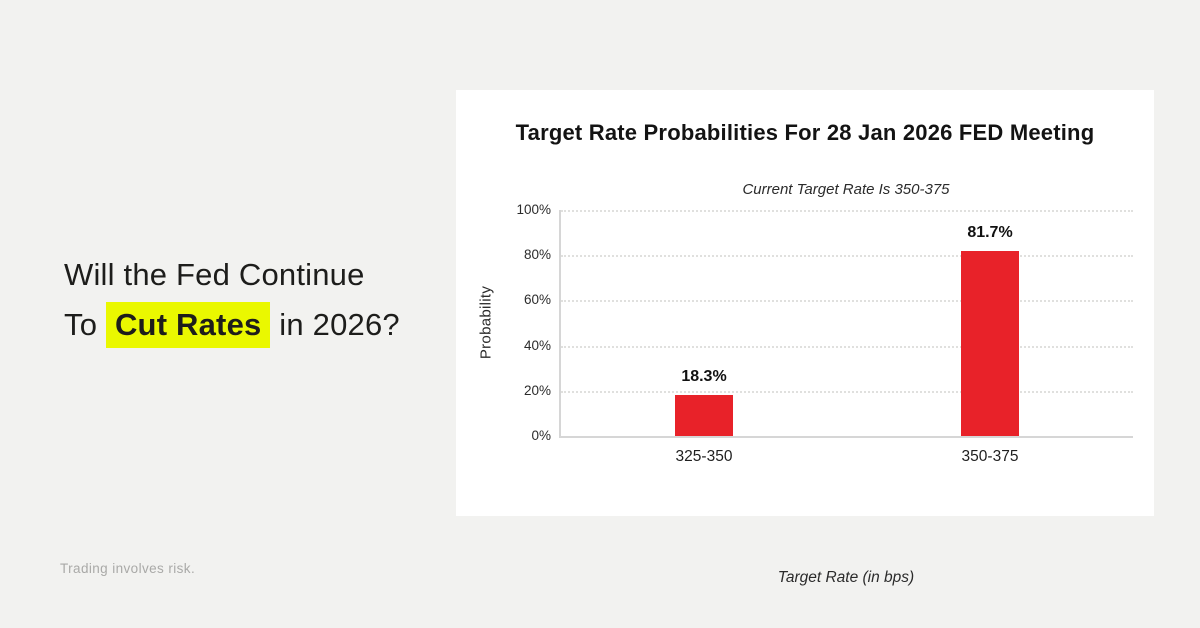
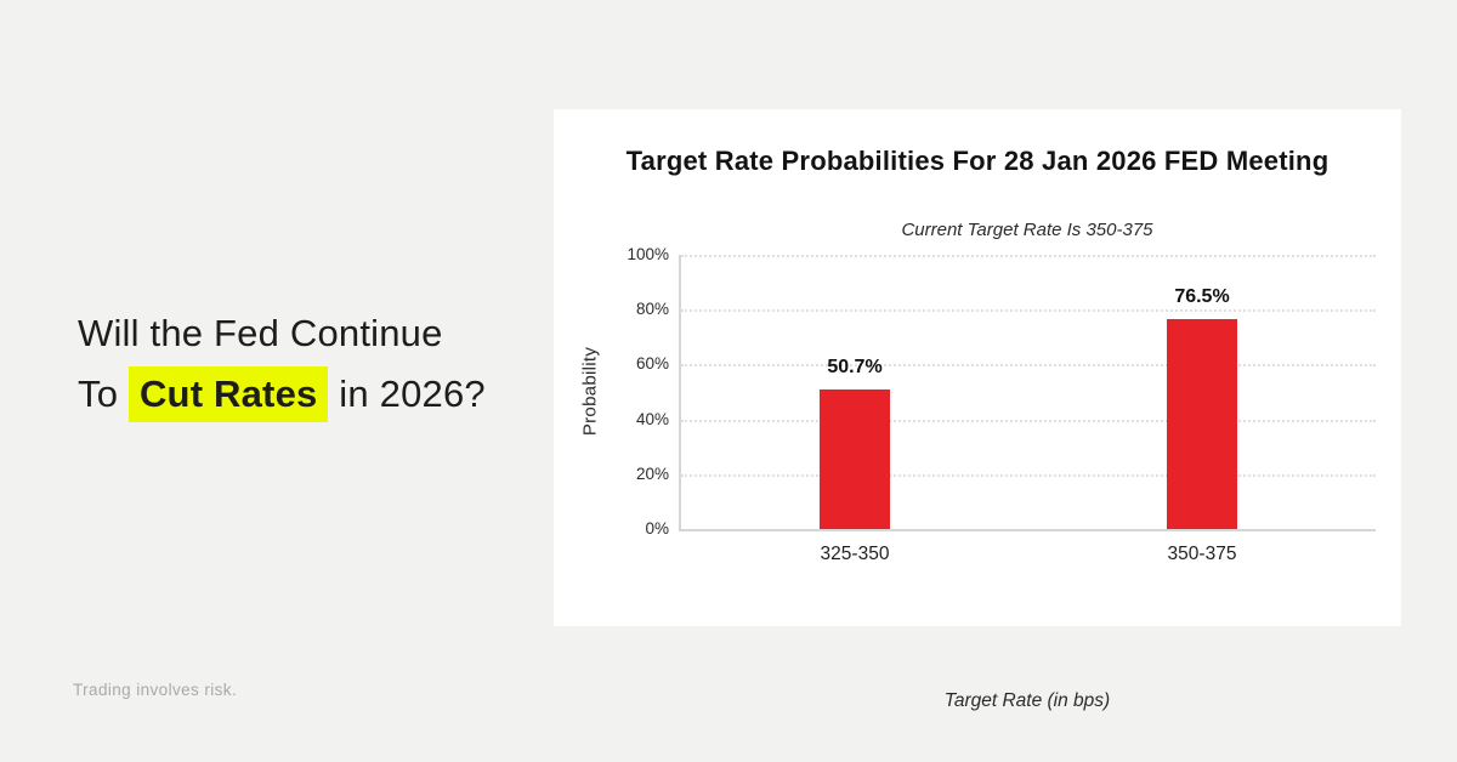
325-350: 18.3% -> 50.7%
350-375: 81.7% -> 76.5%
